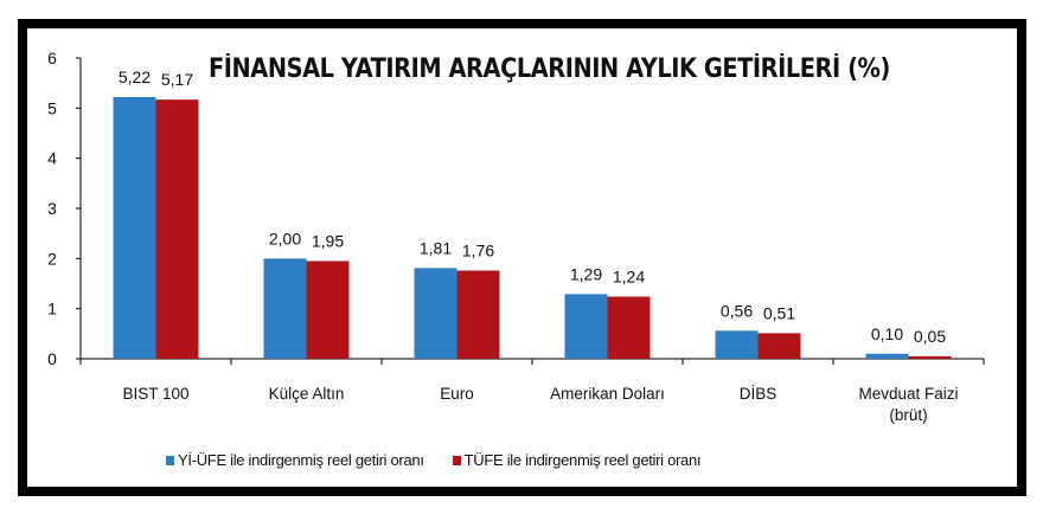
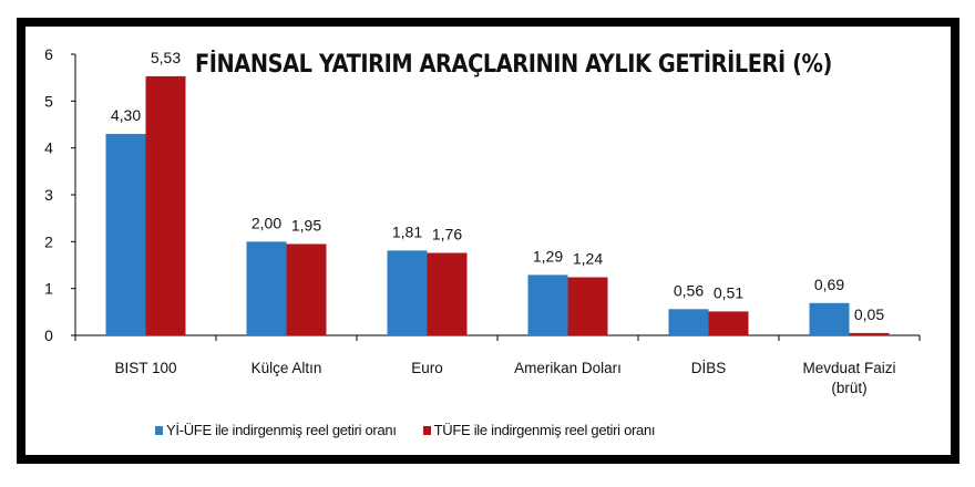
Yİ-ÜFE ile indirgenmiş reel getiri oranı/BIST 100: 5,22 -> 4,30
TÜFE ile indirgenmiş reel getiri oranı/BIST 100: 5,17 -> 5,53
Yİ-ÜFE ile indirgenmiş reel getiri oranı/Mevduat Faizi (brüt): 0,10 -> 0,69
